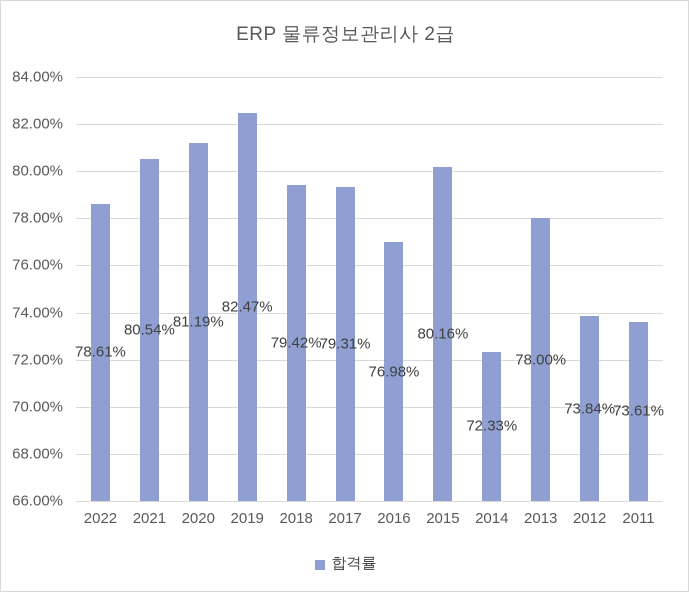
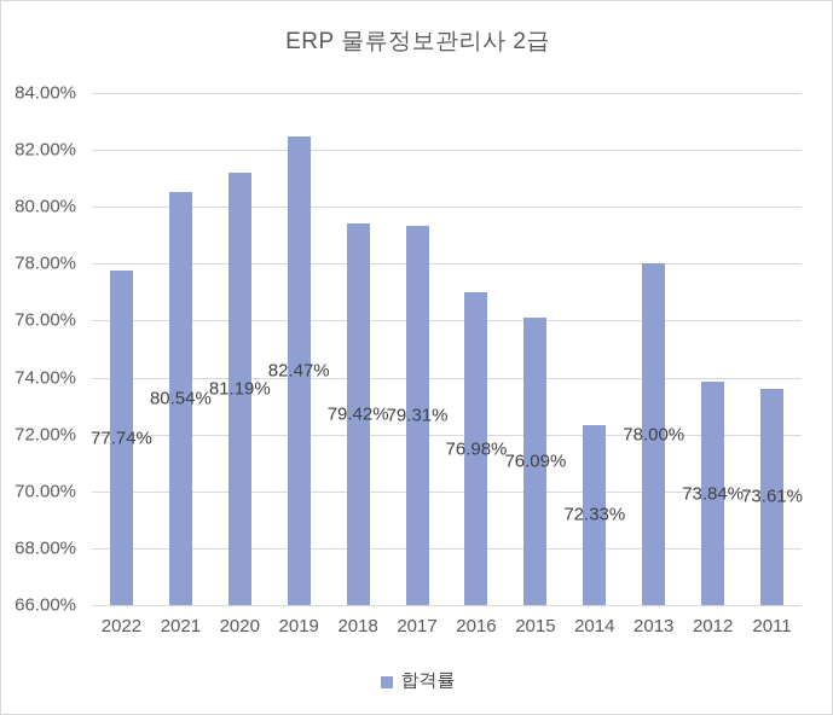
2022: 78.61% -> 77.74%
2015: 80.16% -> 76.09%
